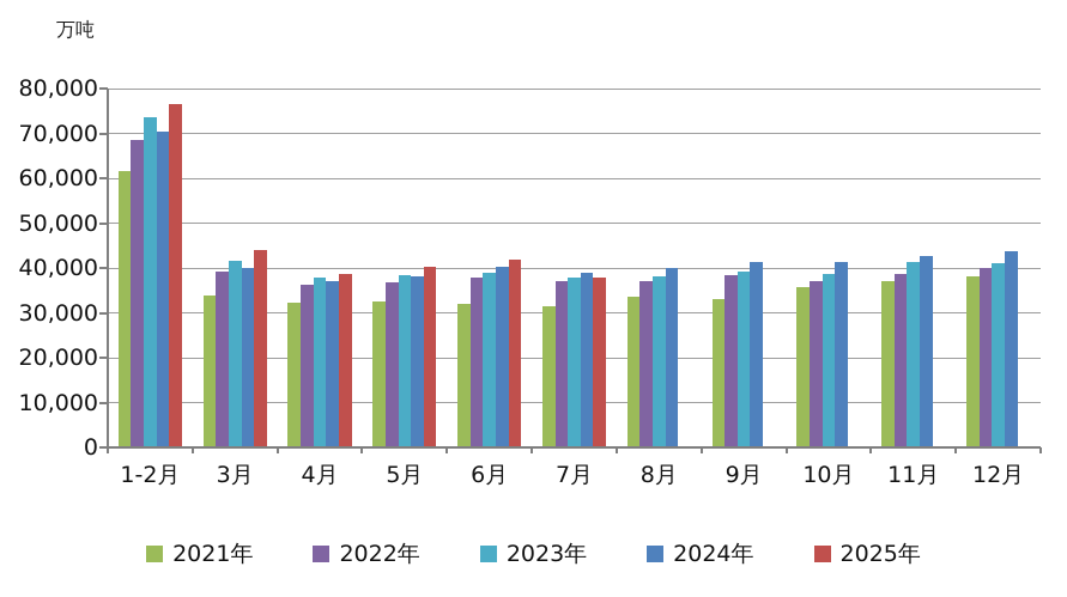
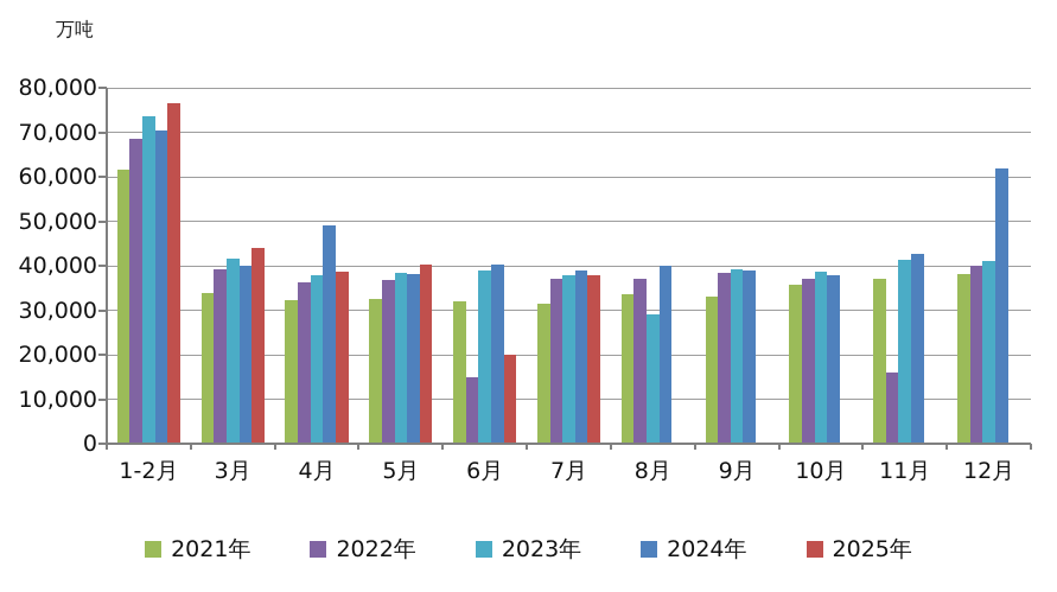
2024年/4月: 37000 -> 49000
2022年/6月: 38000 -> 15000
2025年/6月: 42000 -> 20000
2023年/8月: 38000 -> 29000
2024年/9月: 41000 -> 39000
2024年/10月: 41000 -> 38000
2022年/11月: 39000 -> 16000
2024年/12月: 44000 -> 62000
